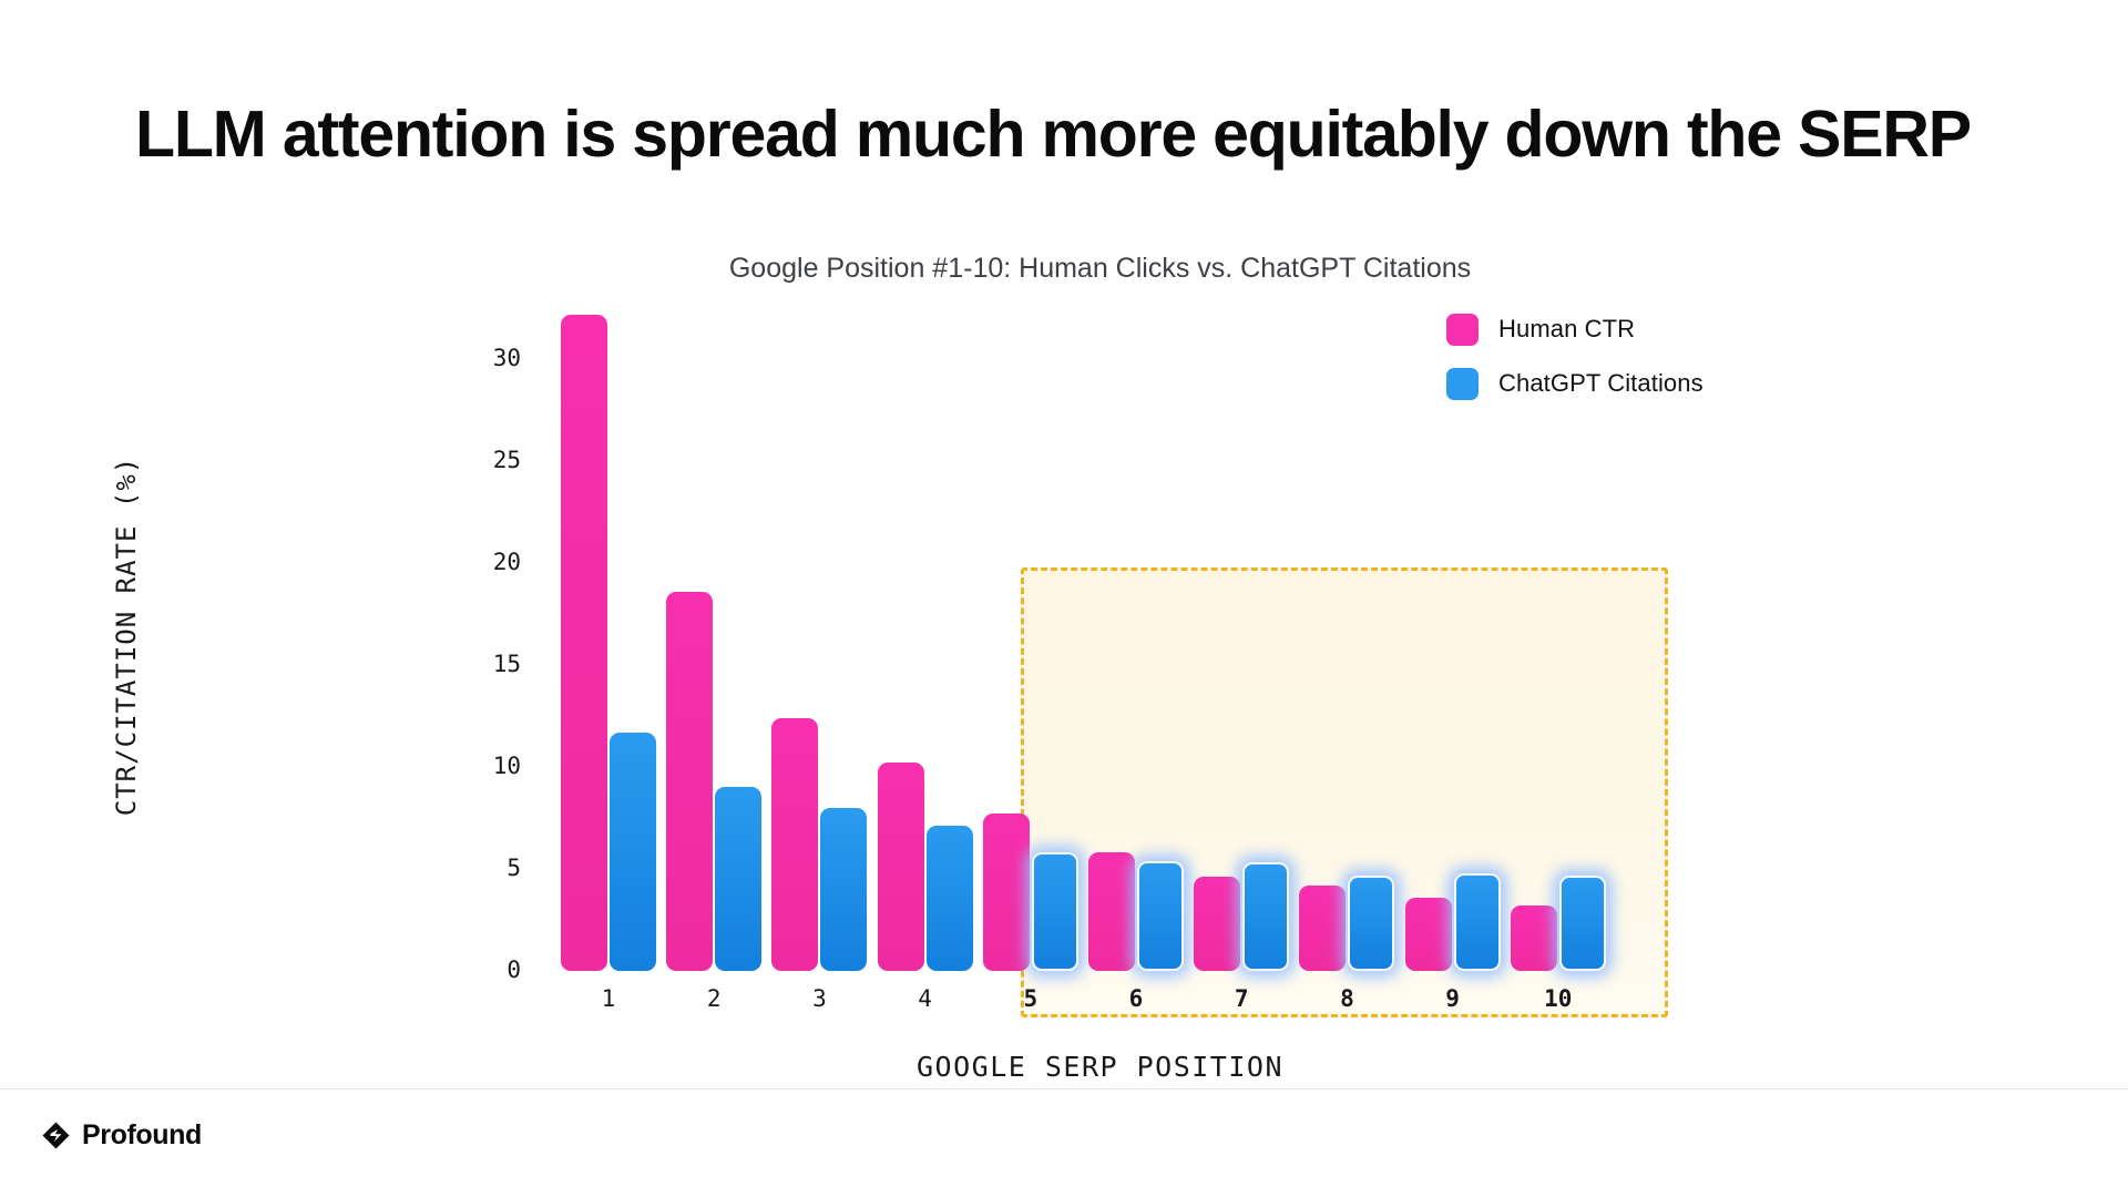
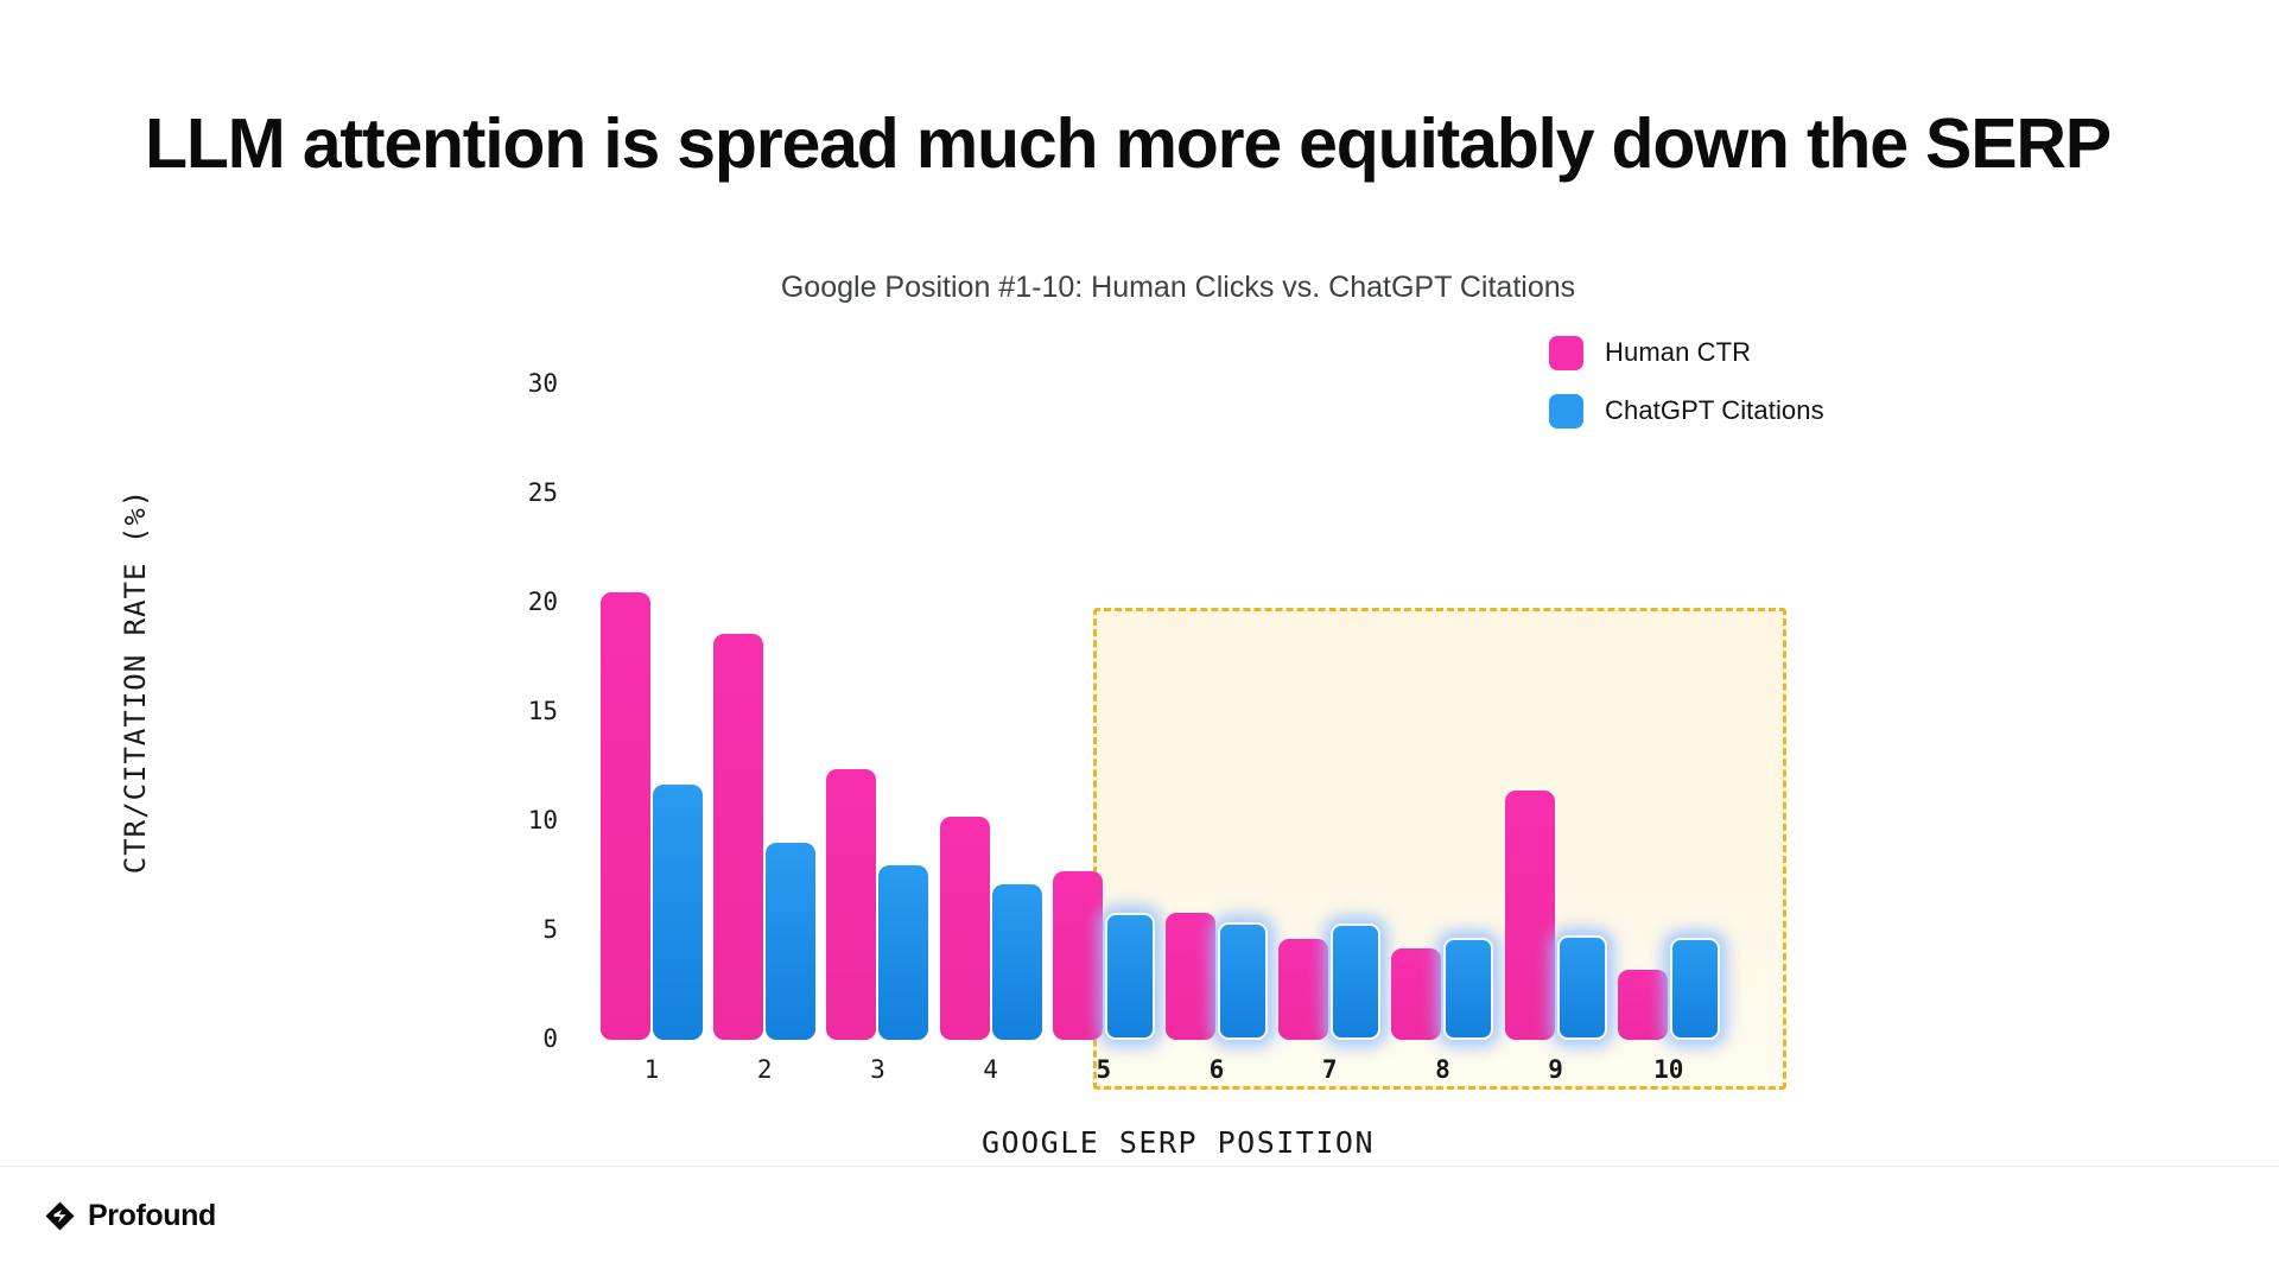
Human CTR/1: 32.2 -> 20.5
Human CTR/9: 3.6 -> 11.4
